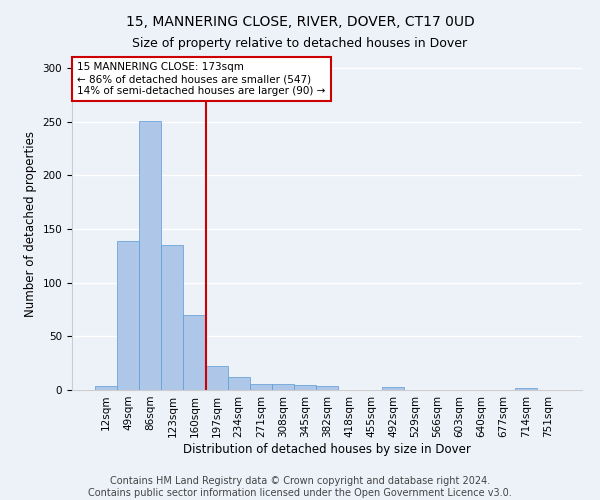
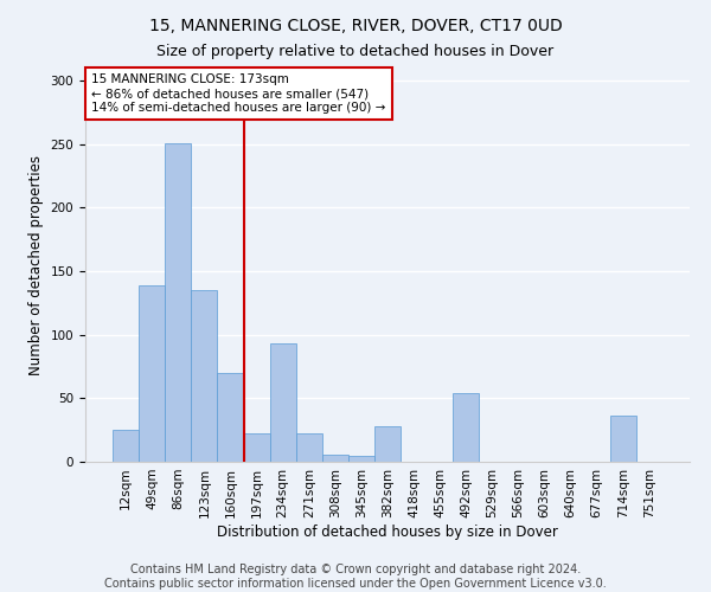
12sqm: 4 -> 25
234sqm: 12 -> 93
271sqm: 6 -> 22
382sqm: 4 -> 28
492sqm: 3 -> 54
714sqm: 2 -> 36
